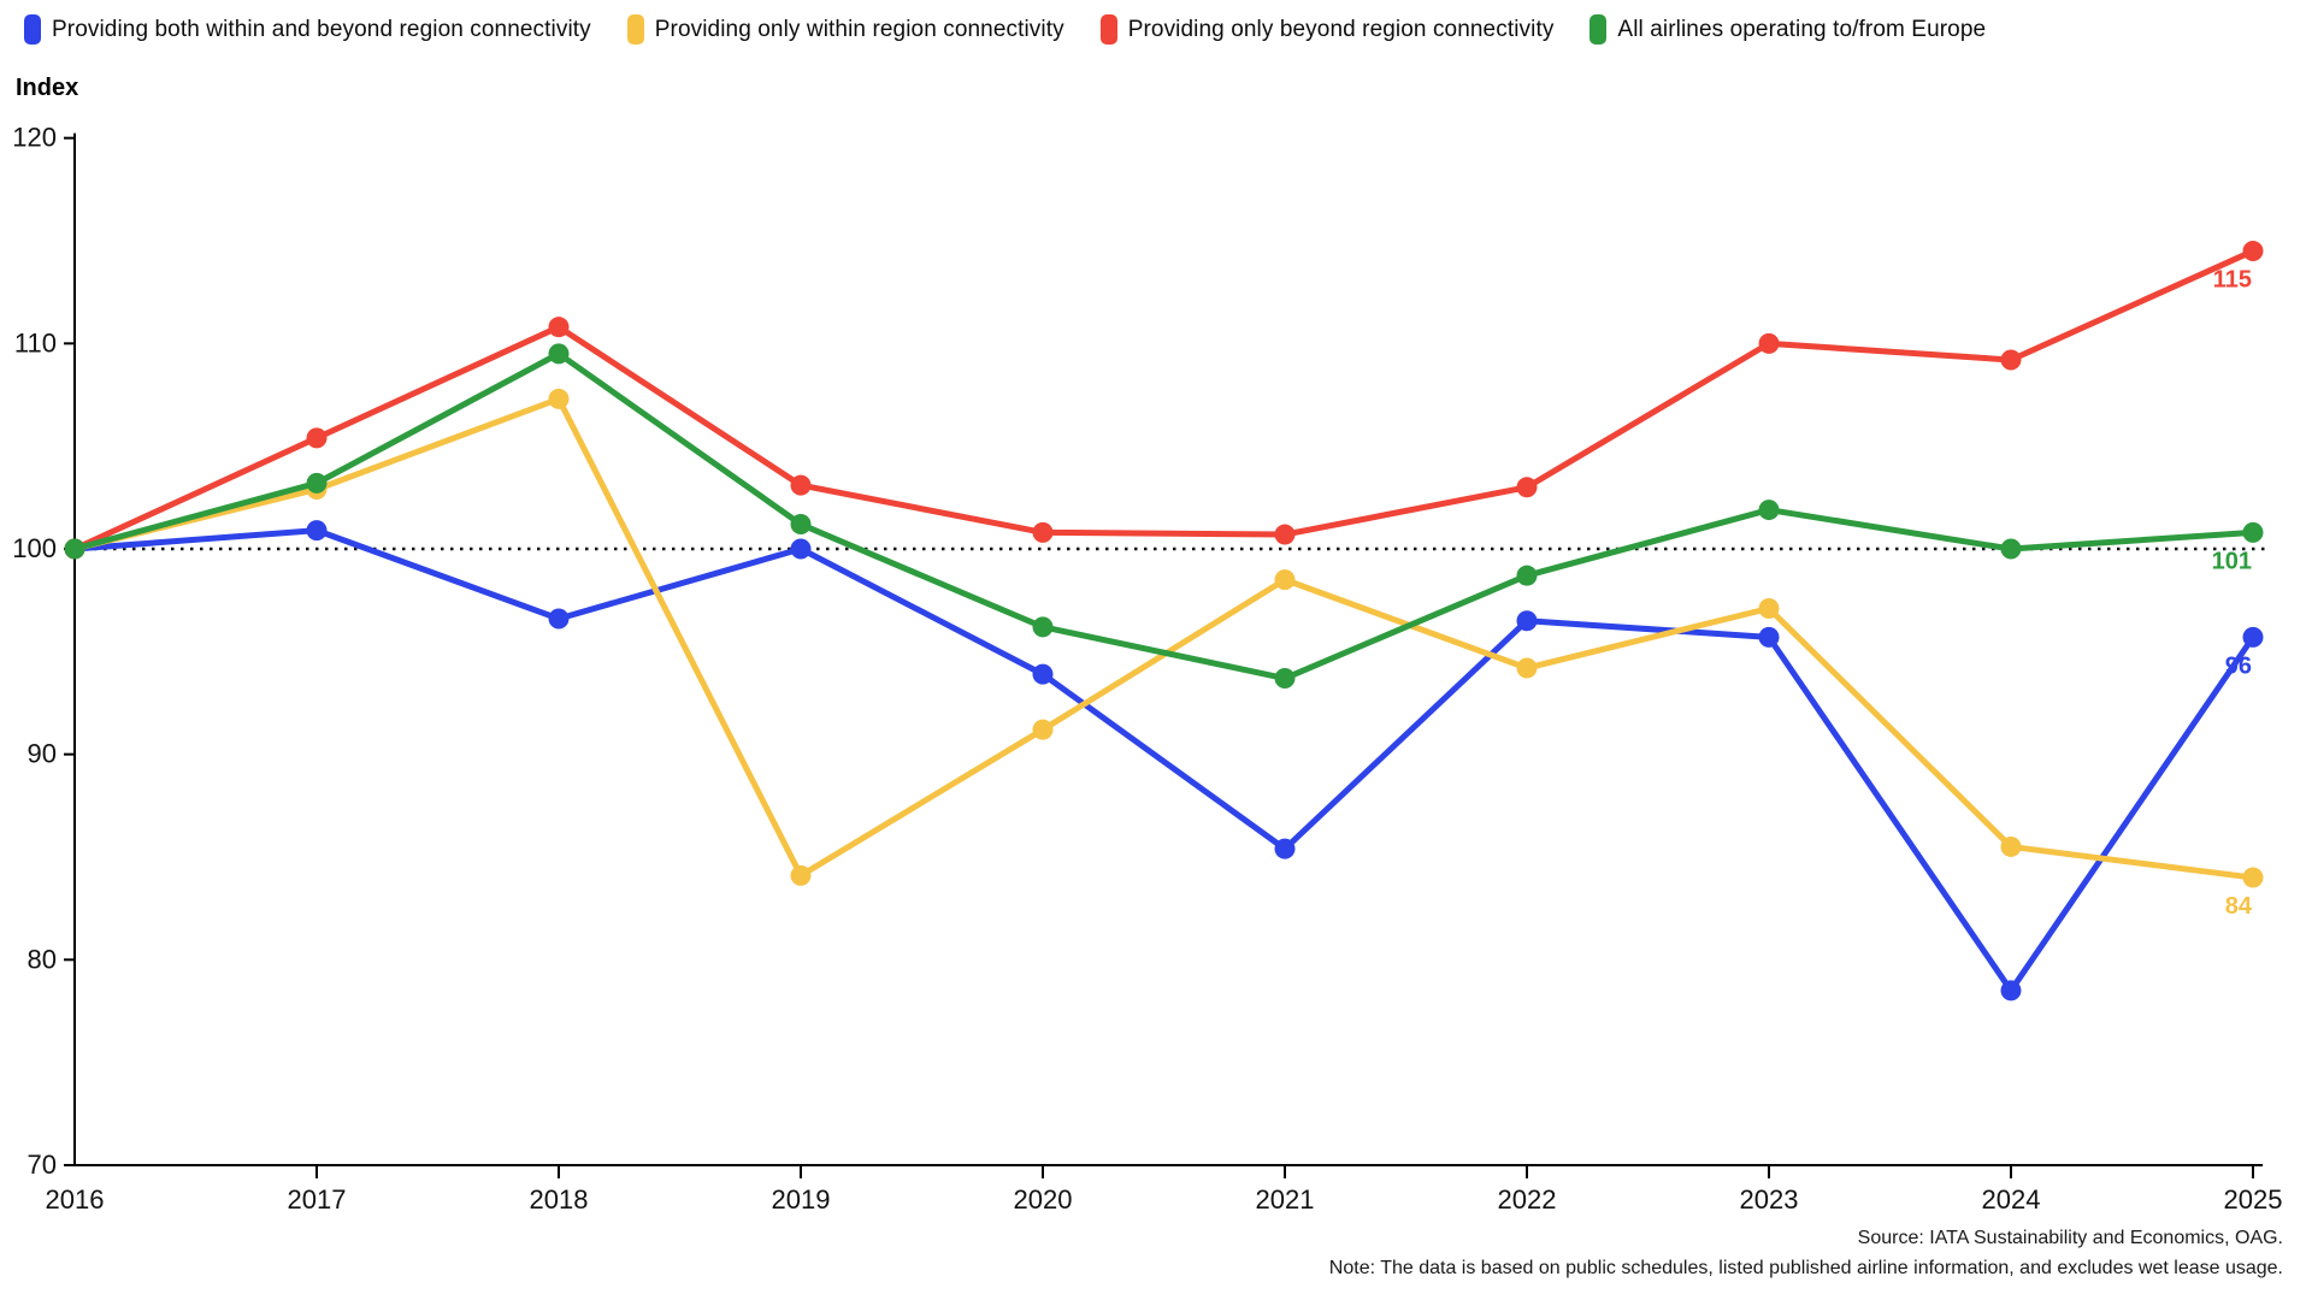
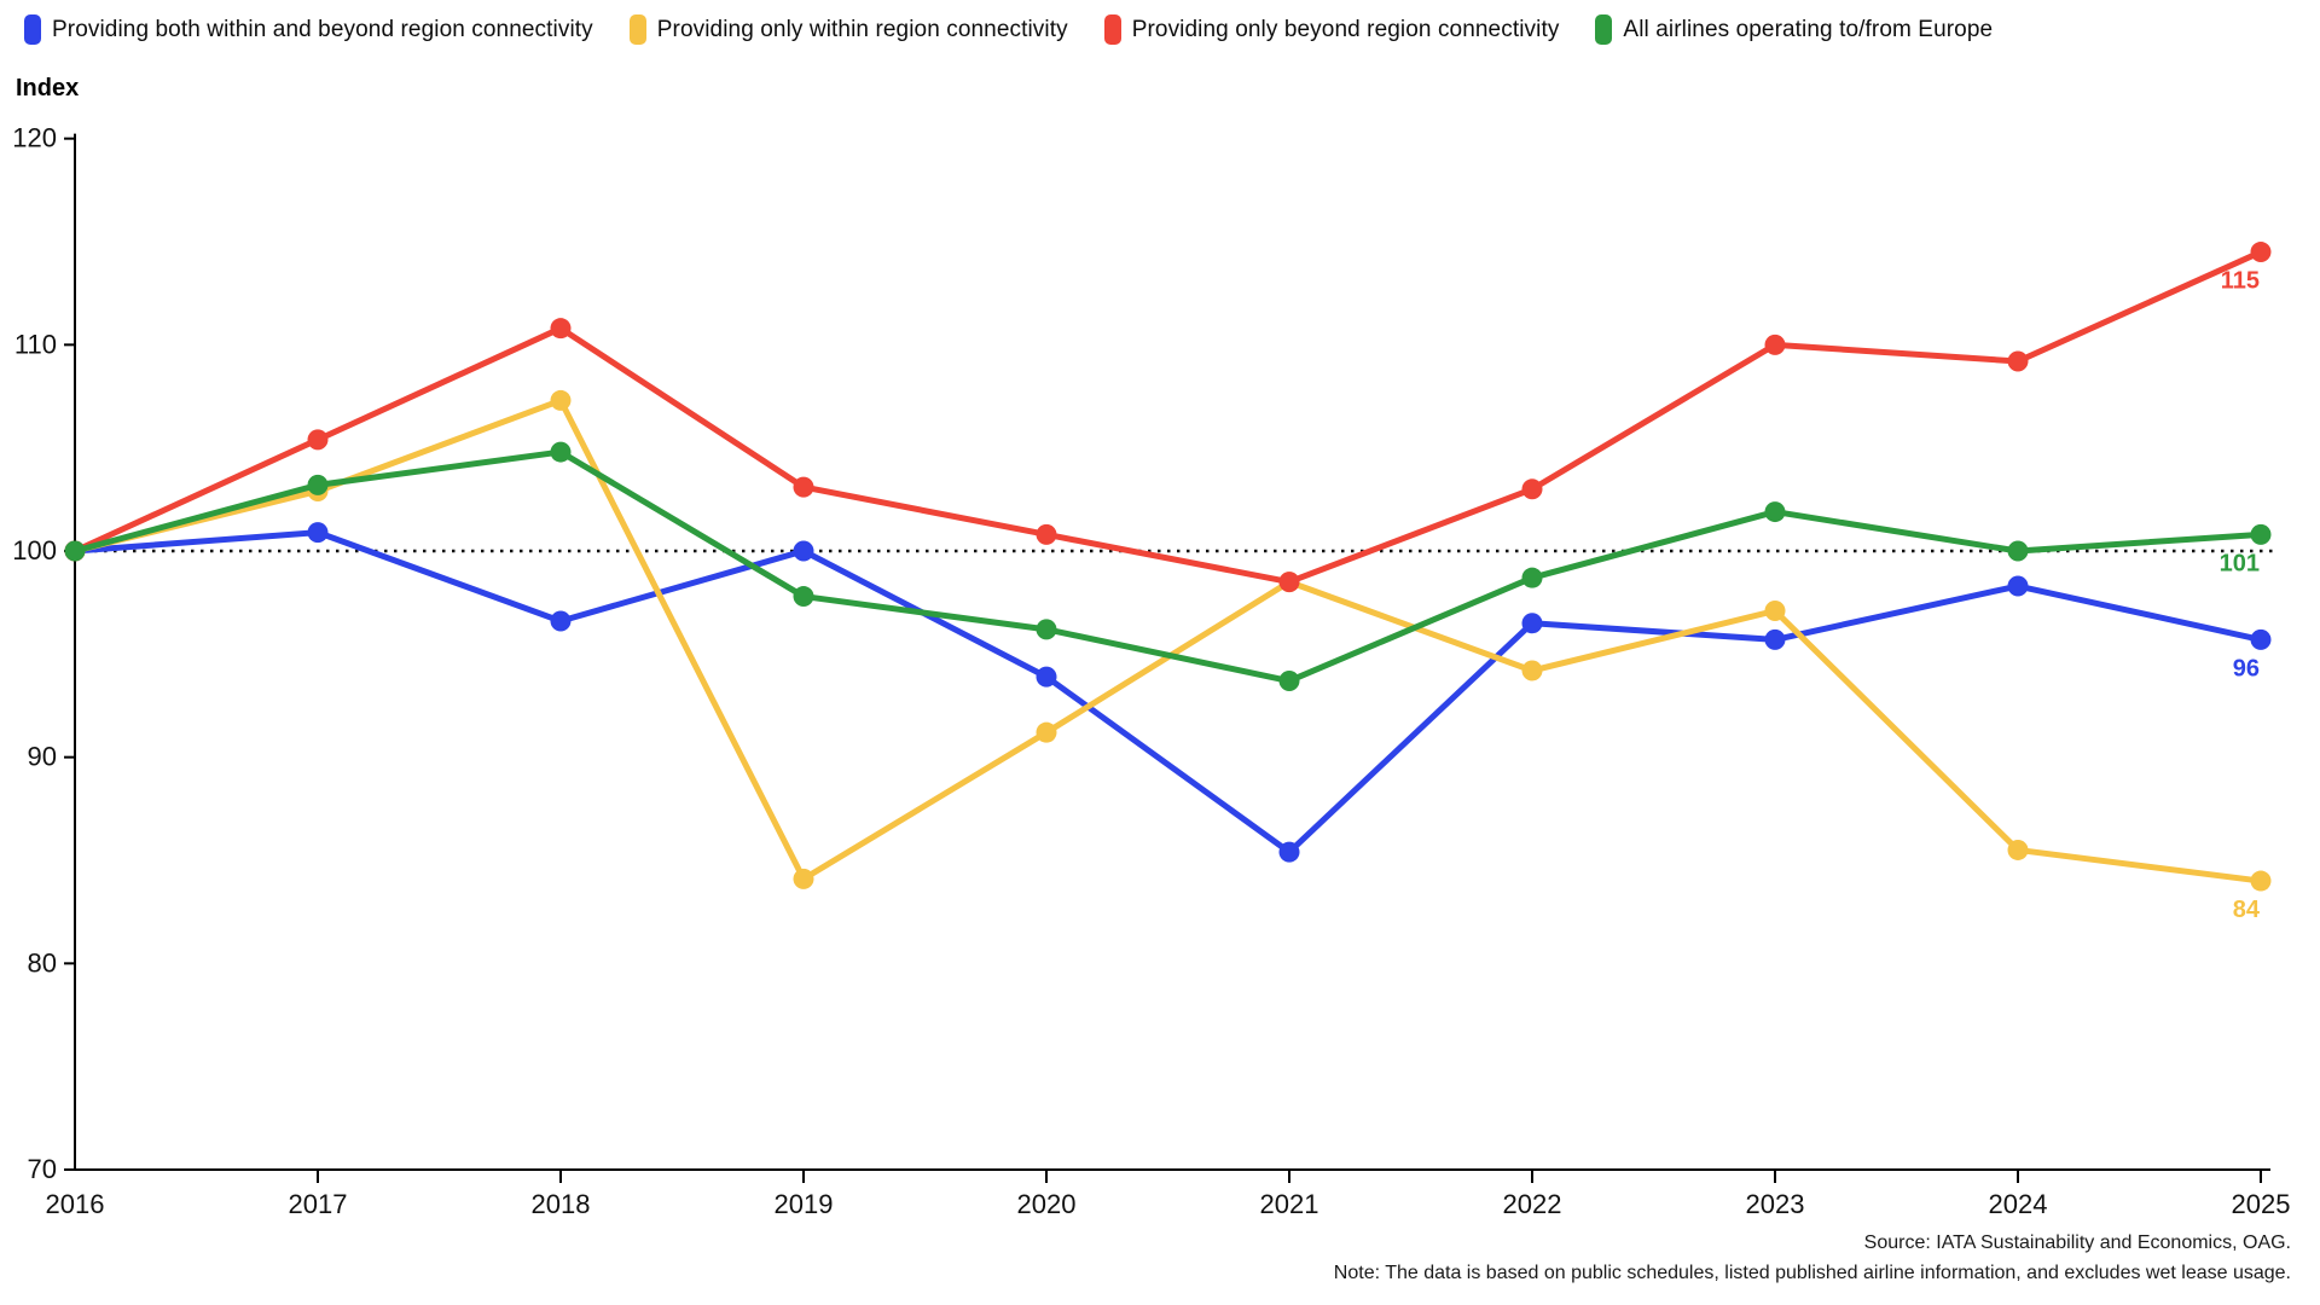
All airlines operating to/from Europe/2018: 109.5 -> 104.8
All airlines operating to/from Europe/2019: 101.2 -> 97.8
Providing only beyond region connectivity/2021: 100.7 -> 98.5
Providing both within and beyond region connectivity/2024: 78.5 -> 98.3
